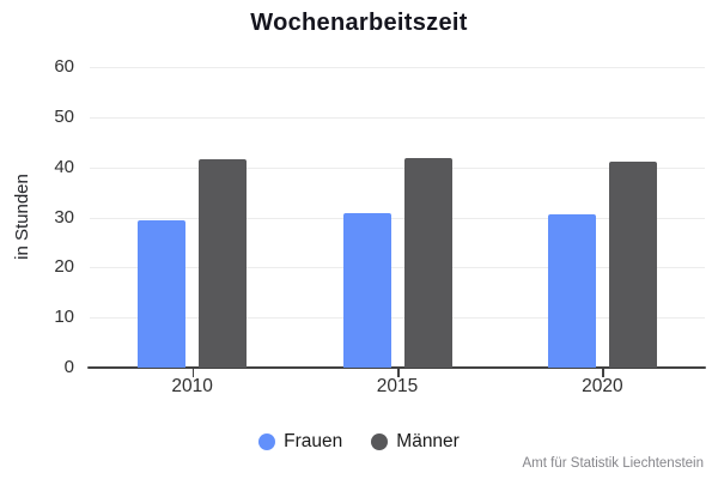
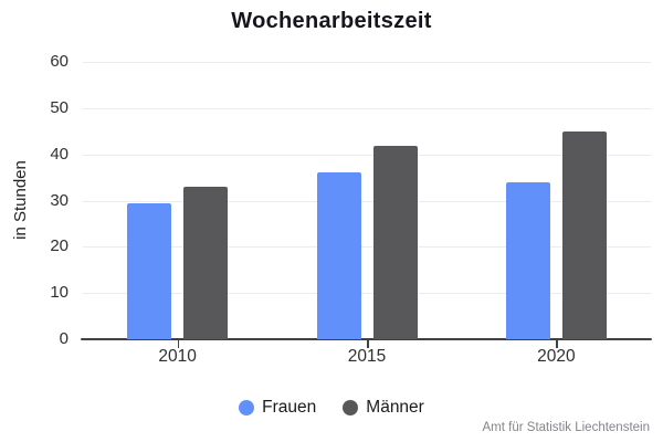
Männer/2010: 42 -> 33
Frauen/2015: 31 -> 36
Frauen/2020: 31 -> 34
Männer/2020: 41 -> 45
